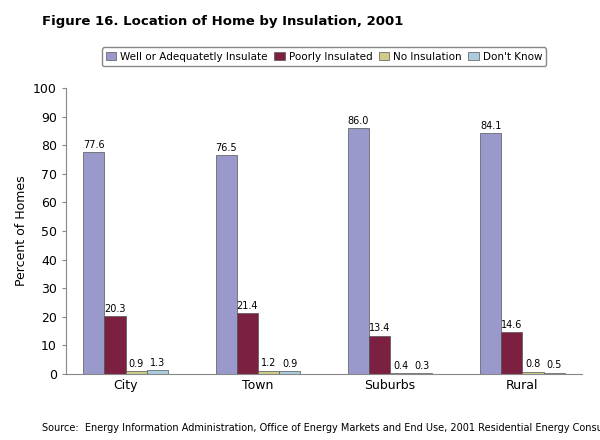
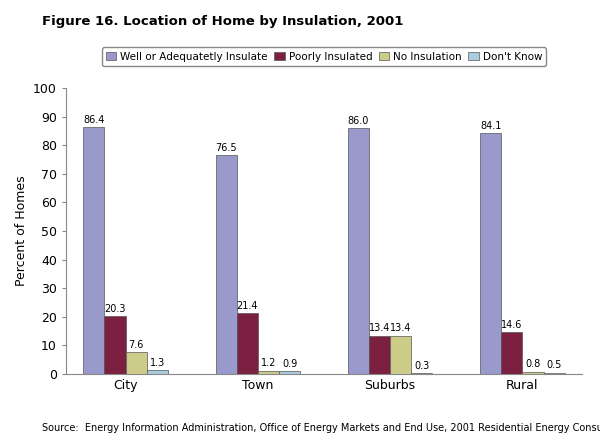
Well or Adequatetly Insulate/City: 77.6 -> 86.4
No Insulation/City: 0.9 -> 7.6
No Insulation/Suburbs: 0.4 -> 13.4
